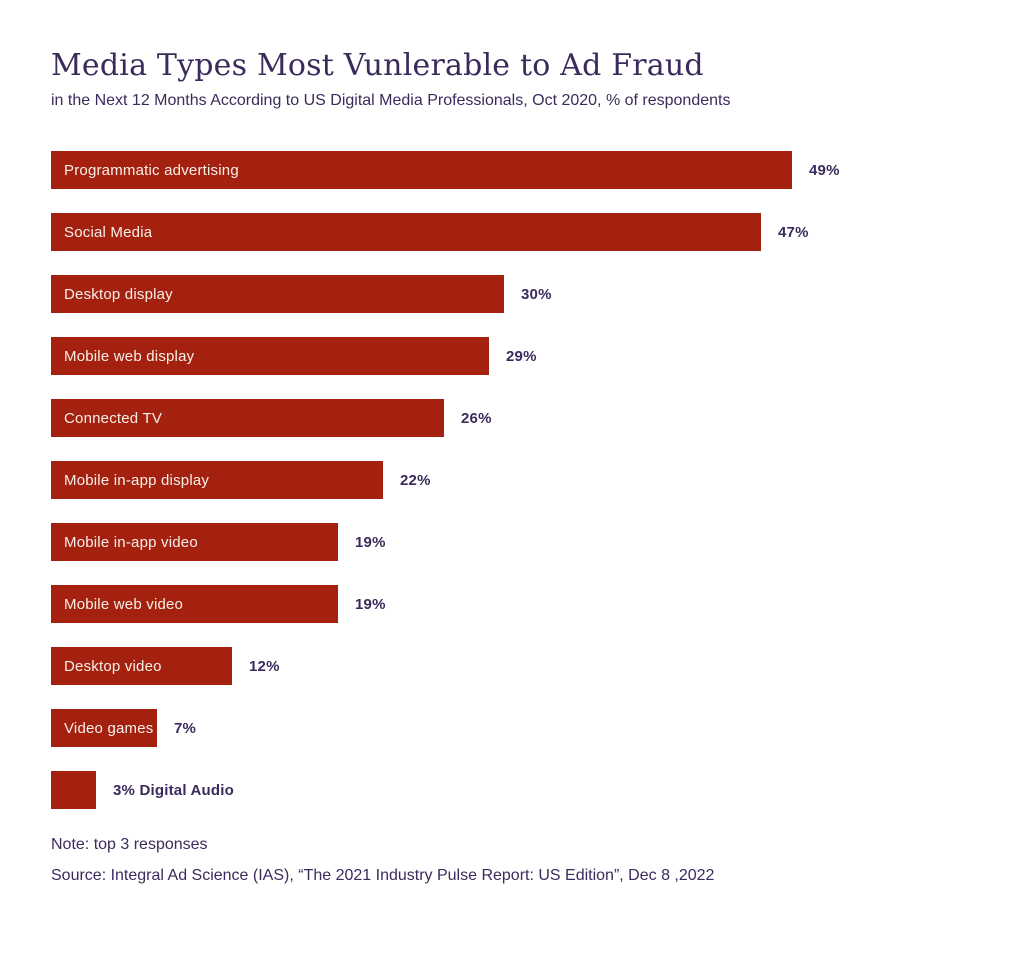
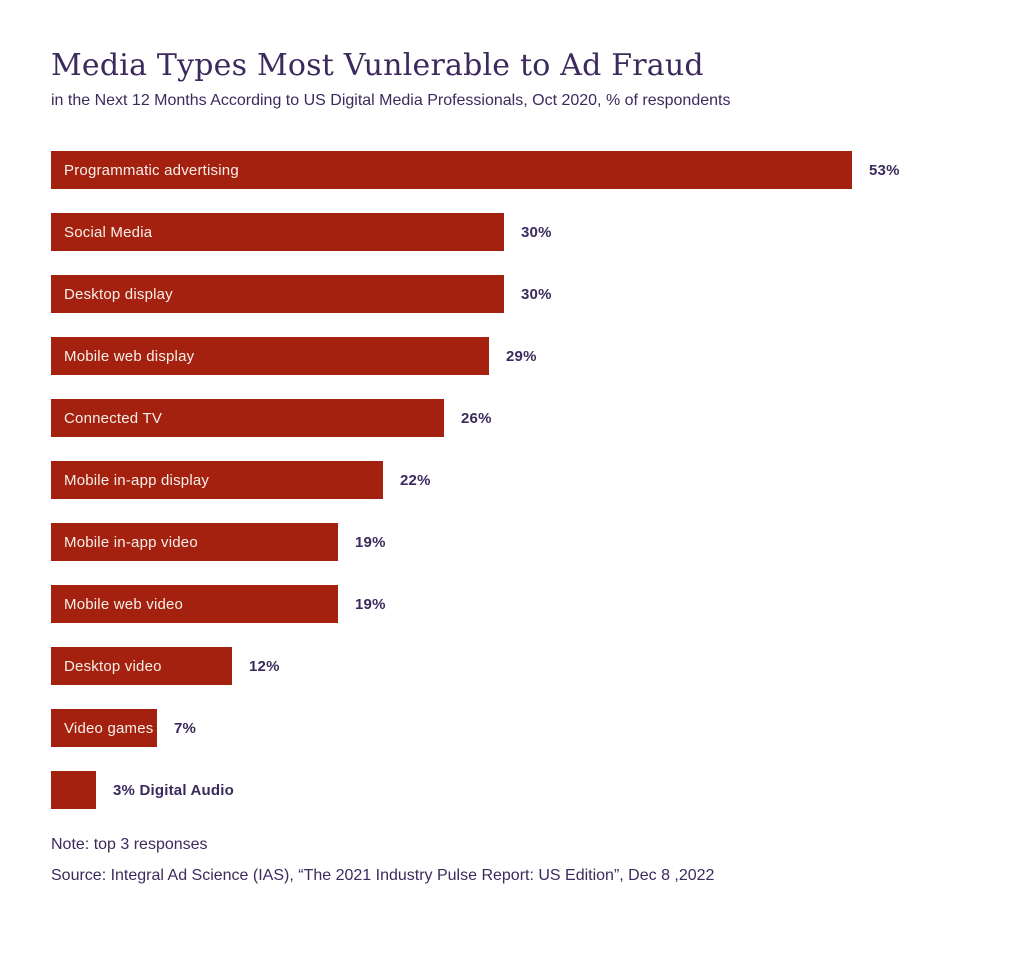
Programmatic advertising: 49% -> 53%
Social Media: 47% -> 30%
